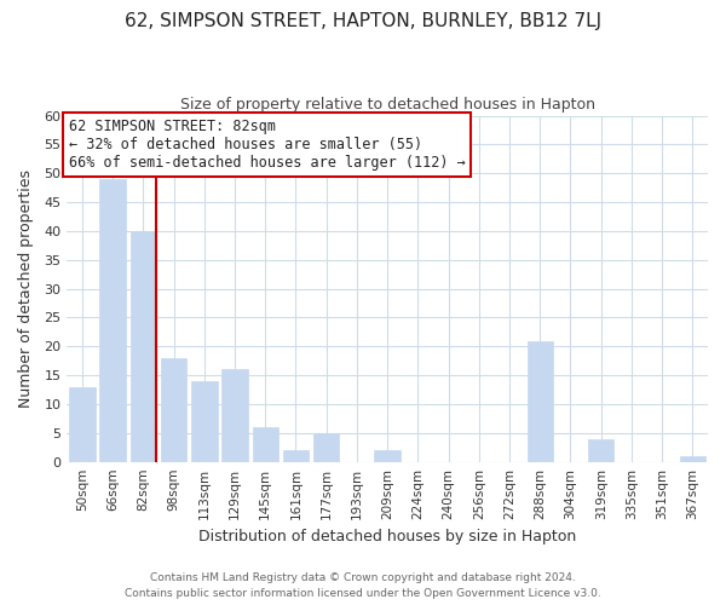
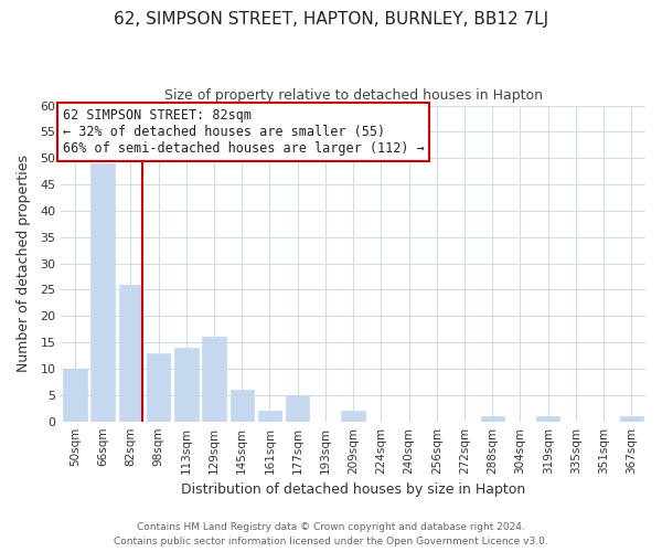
50sqm: 13 -> 10
82sqm: 40 -> 26
98sqm: 18 -> 13
288sqm: 21 -> 1
319sqm: 4 -> 1
